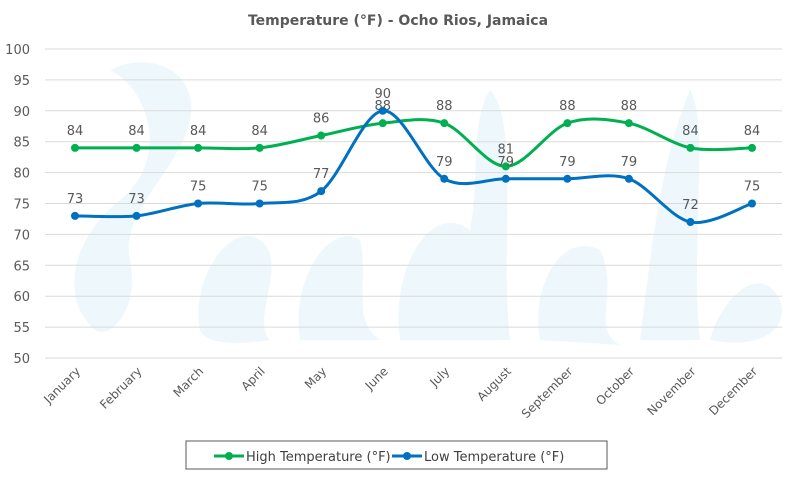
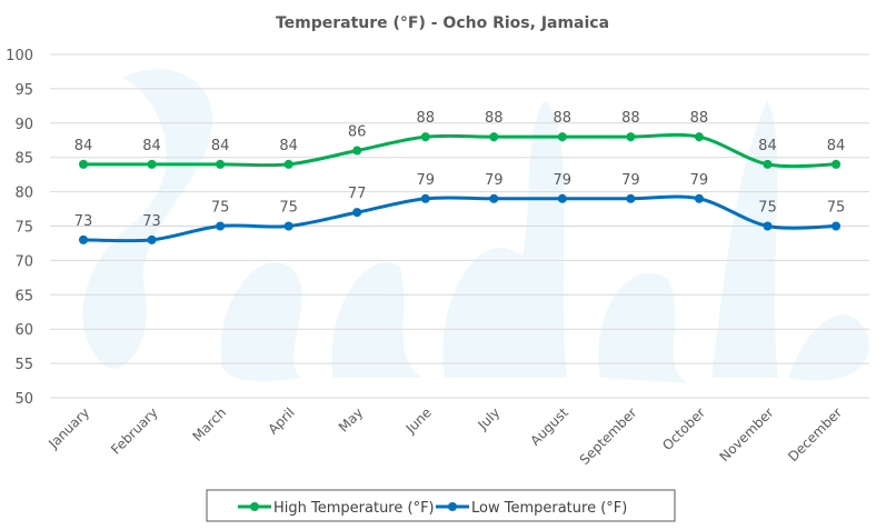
Low Temperature (°F)/June: 90 -> 79
High Temperature (°F)/August: 81 -> 88
Low Temperature (°F)/November: 72 -> 75
